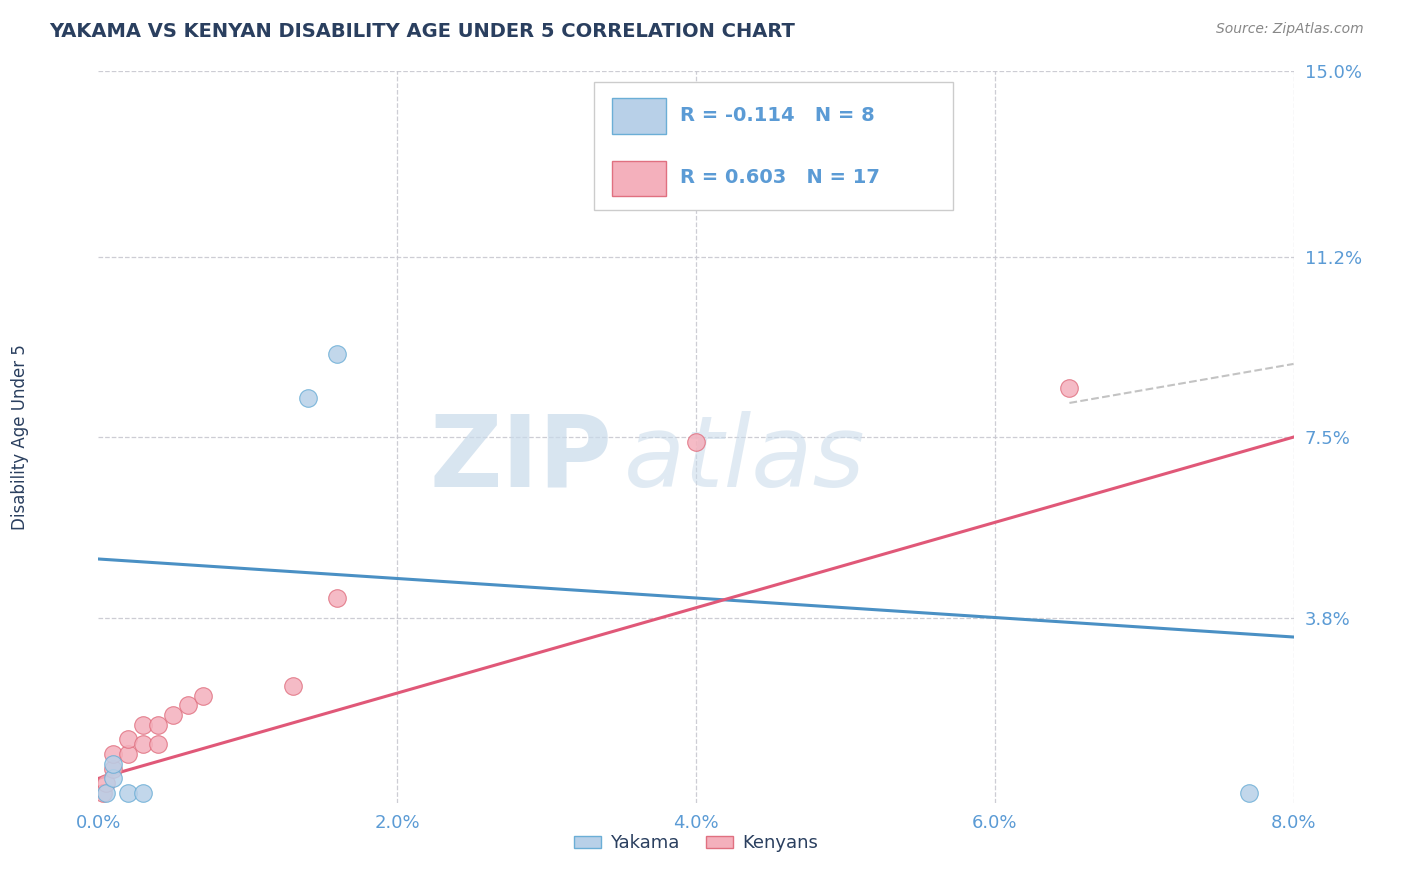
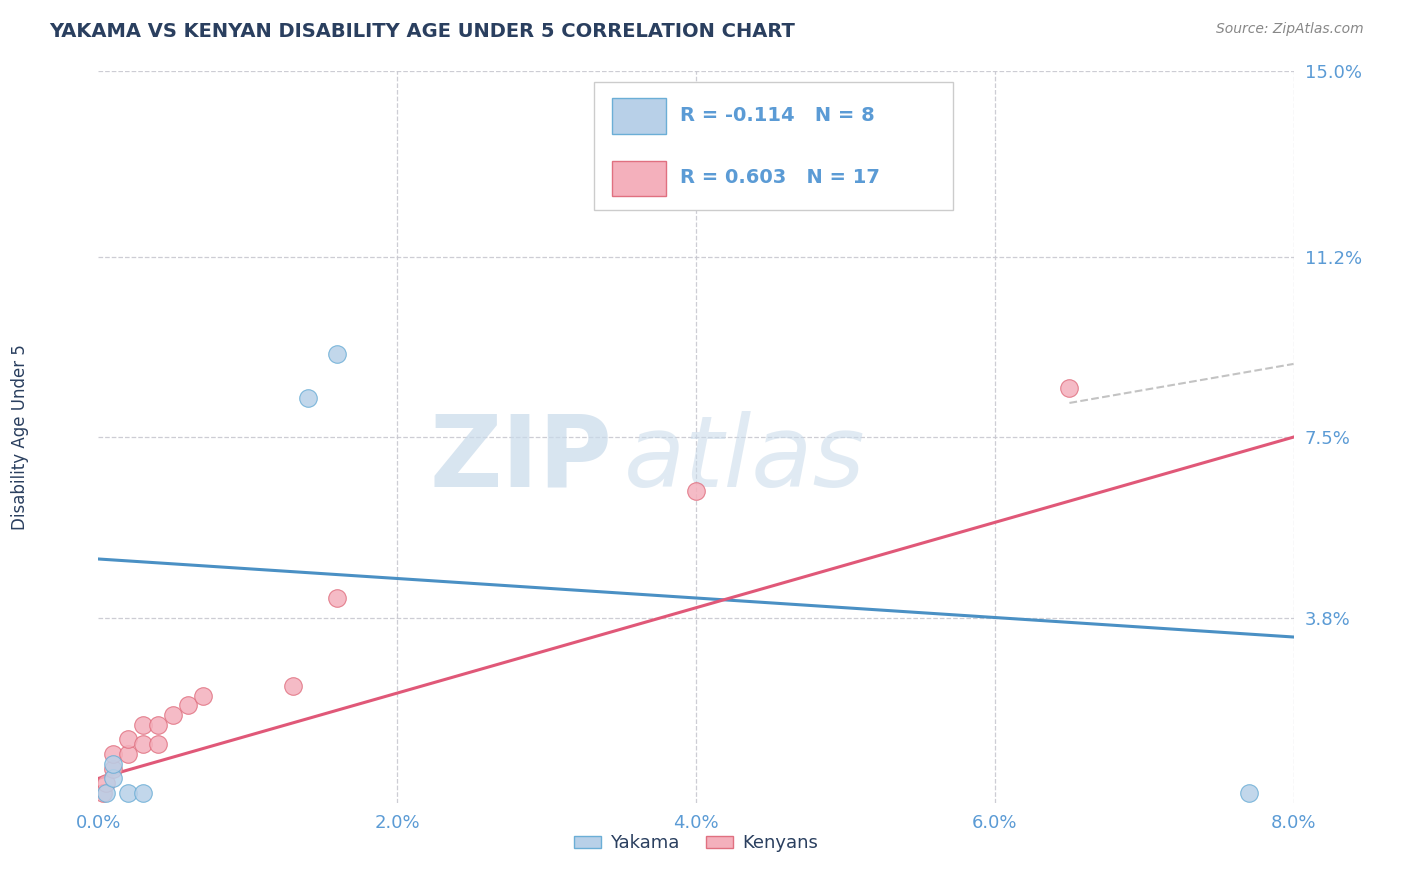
Kenyans/4.0%: 7.4% -> 6.4%
